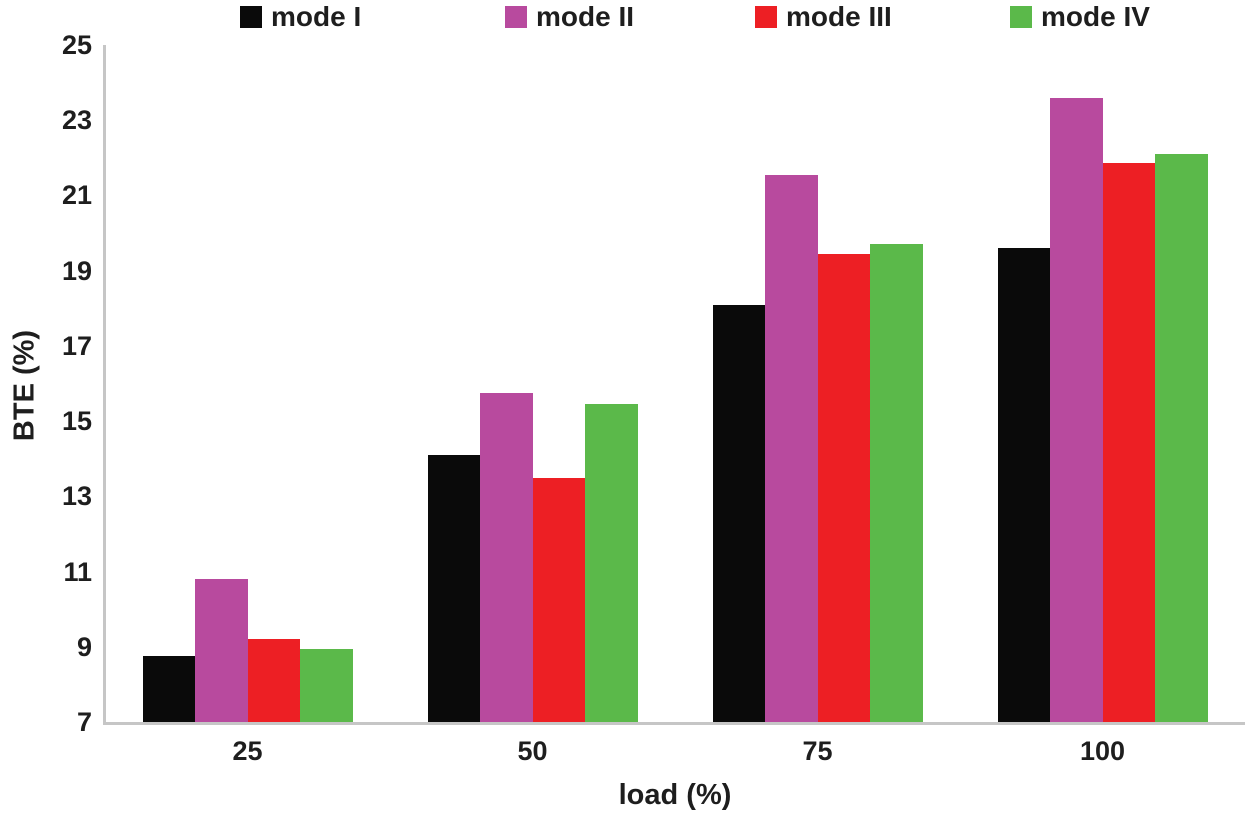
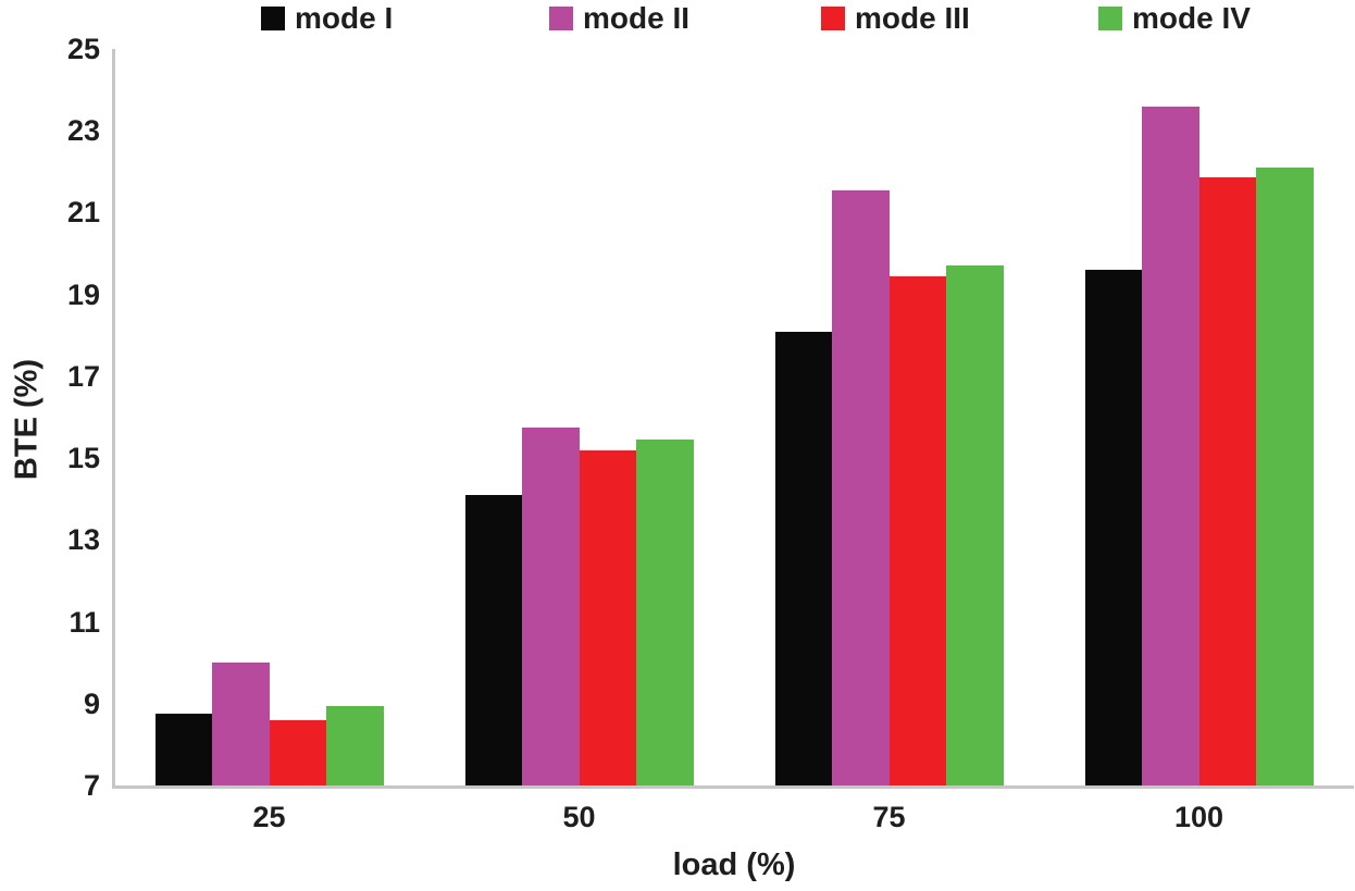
mode II/25: 10.8 -> 10.0
mode III/25: 9.2 -> 8.6
mode III/50: 13.5 -> 15.2
